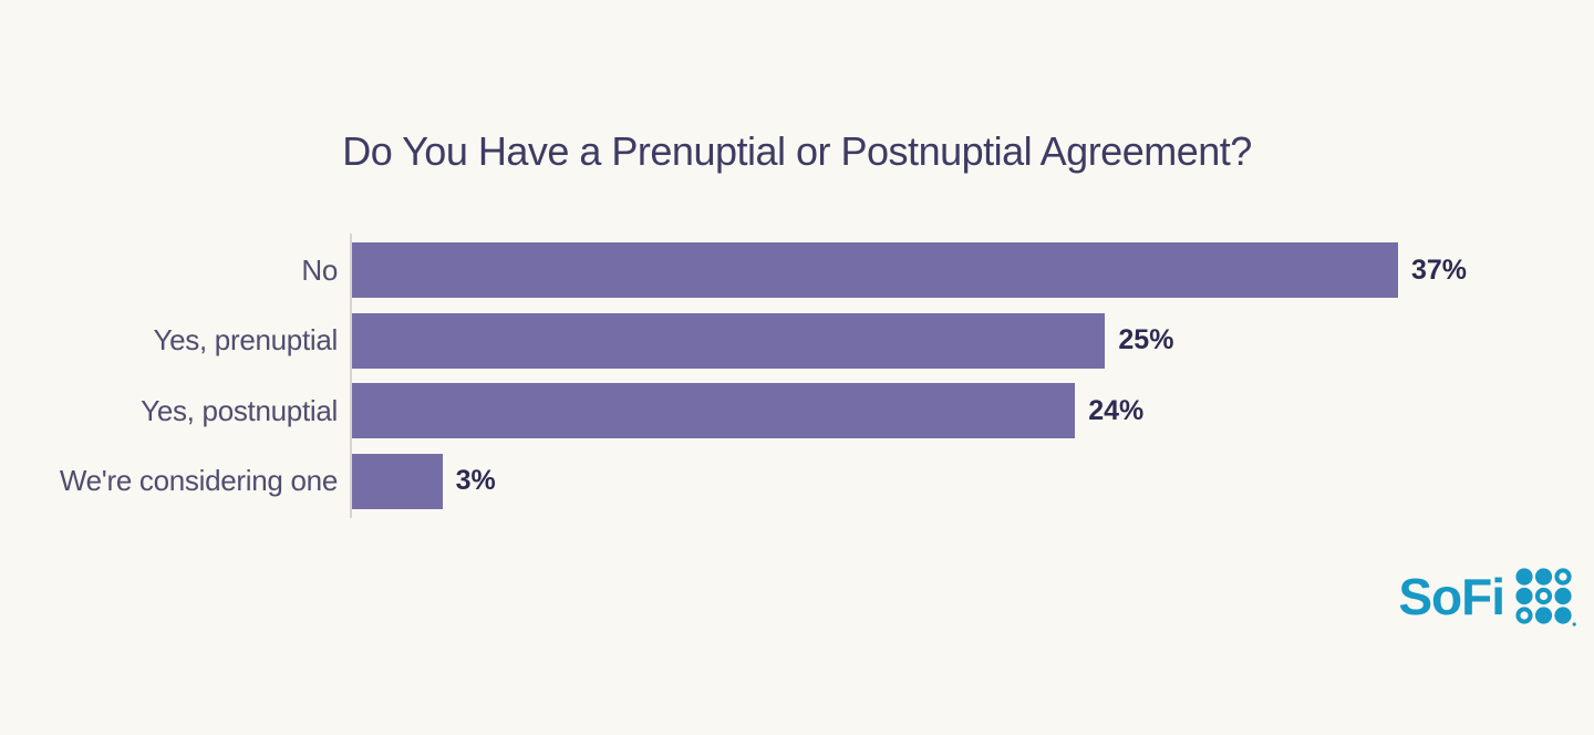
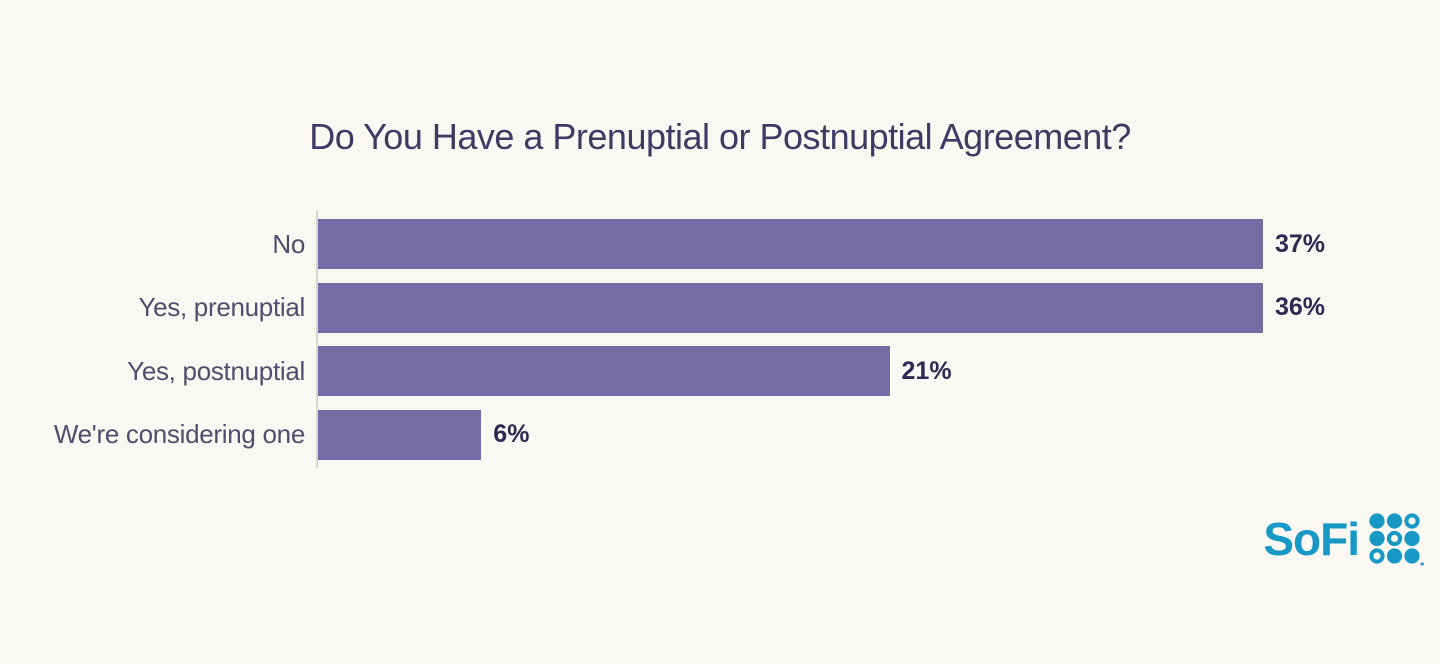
Yes, prenuptial: 25% -> 36%
Yes, postnuptial: 24% -> 21%
We're considering one: 3% -> 6%
